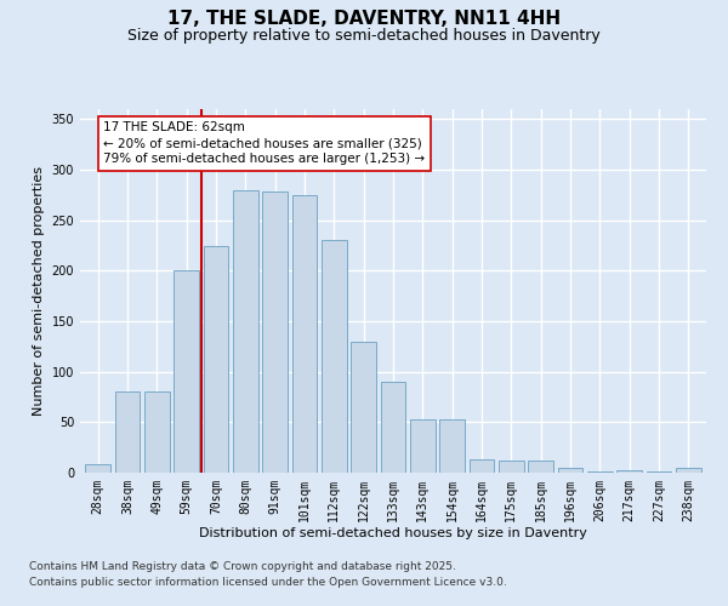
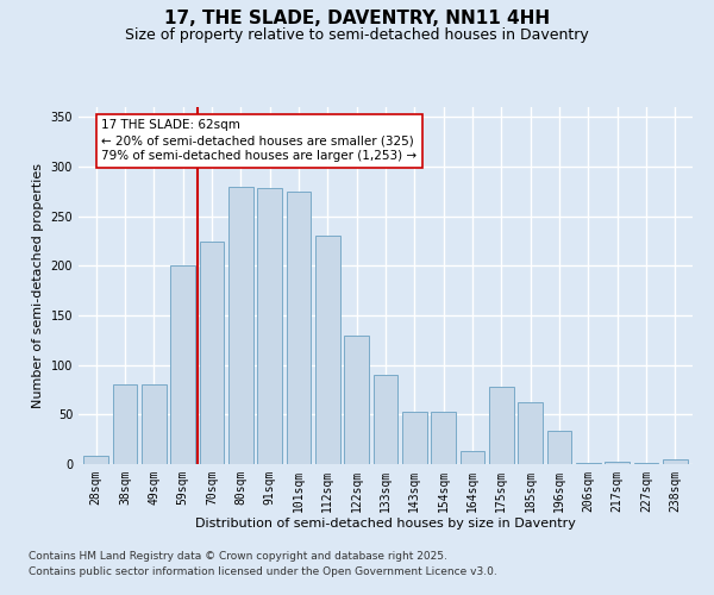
175sqm: 12 -> 78
185sqm: 12 -> 62
196sqm: 5 -> 34
